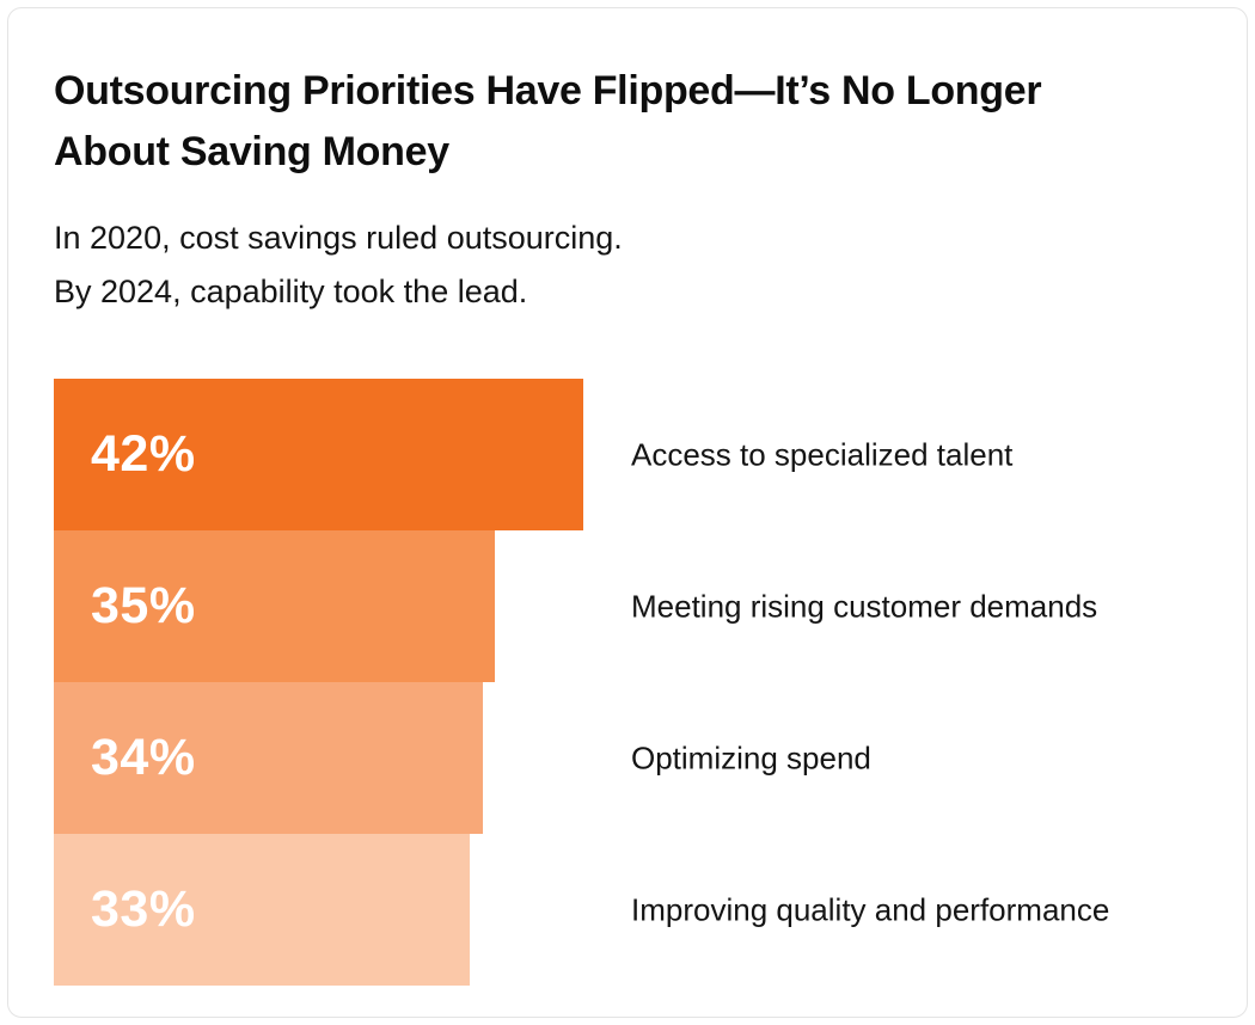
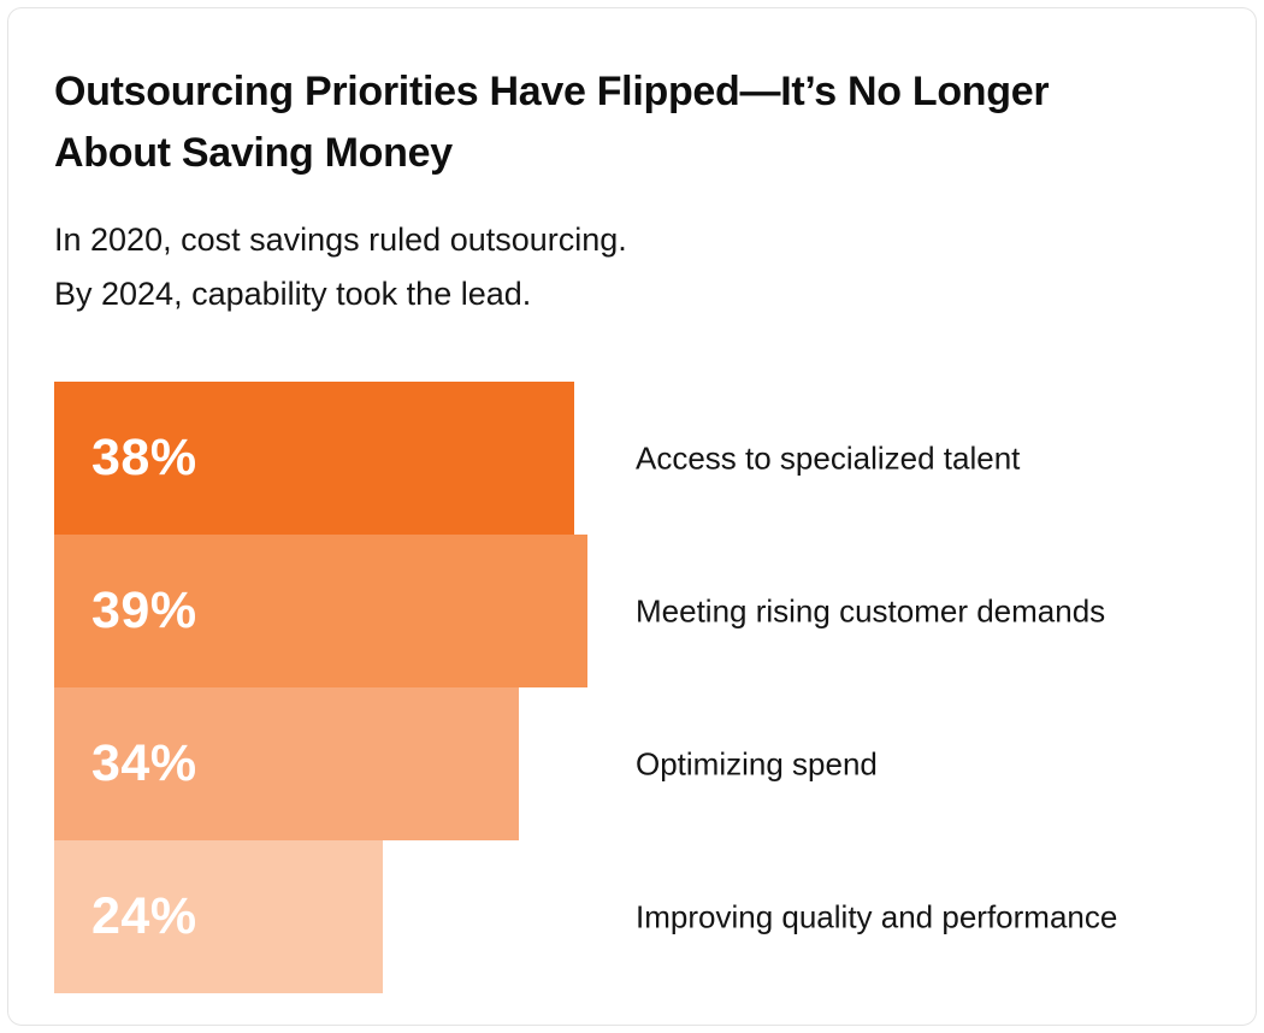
Access to specialized talent: 42% -> 38%
Meeting rising customer demands: 35% -> 39%
Improving quality and performance: 33% -> 24%
